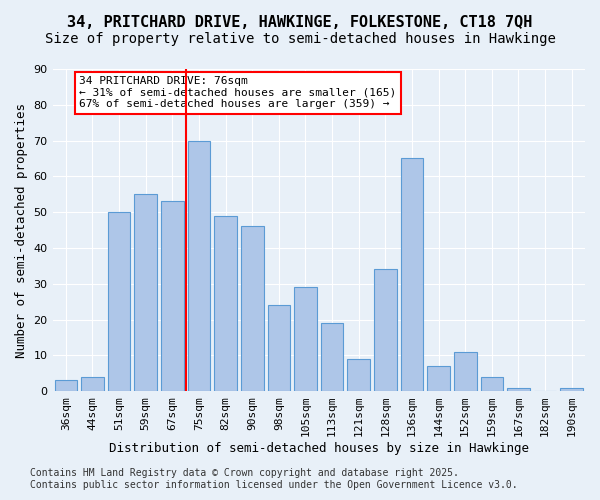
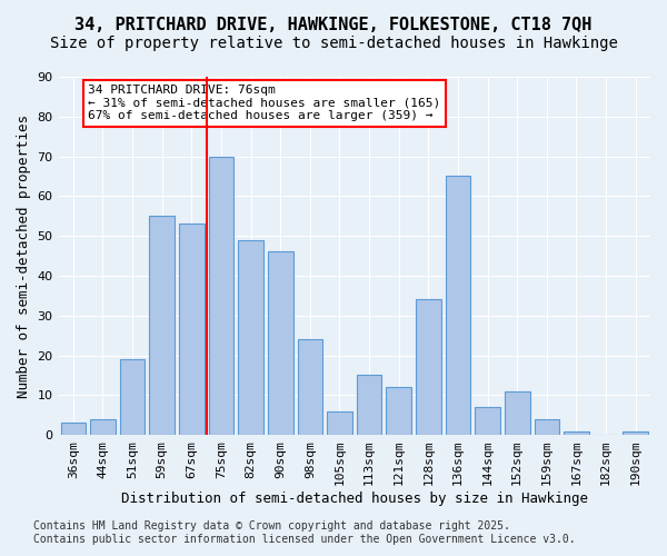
51sqm: 50 -> 19
105sqm: 29 -> 6
113sqm: 19 -> 15
121sqm: 9 -> 12
